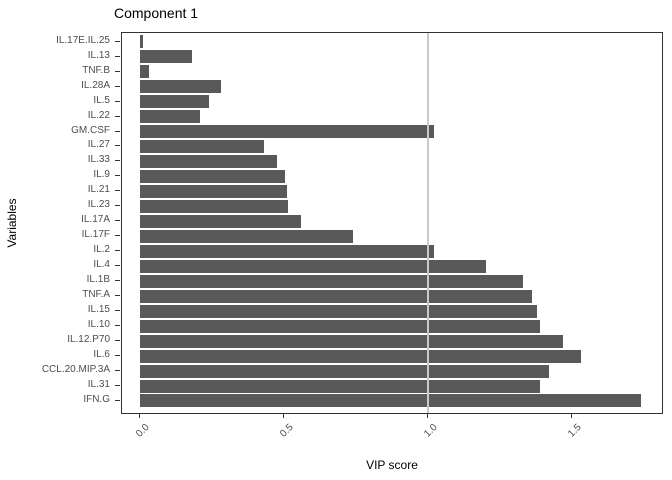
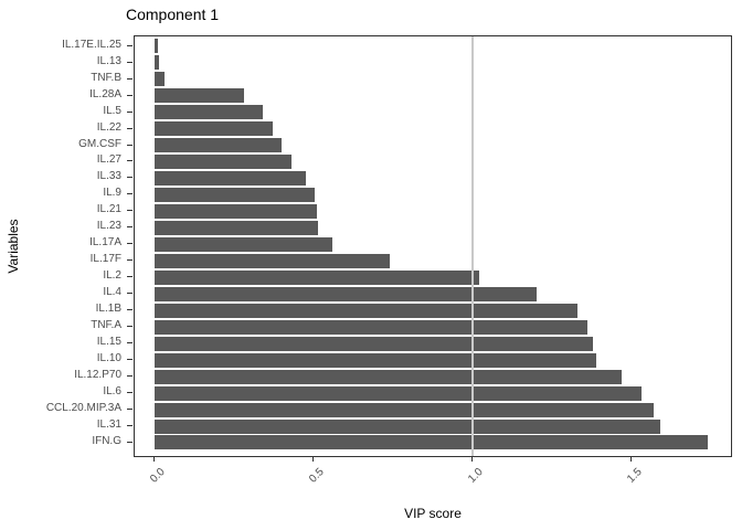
IL.13: 0.18 -> 0.01
IL.5: 0.24 -> 0.34
IL.22: 0.21 -> 0.37
GM.CSF: 1.02 -> 0.40
CCL.20.MIP.3A: 1.42 -> 1.57
IL.31: 1.39 -> 1.59
